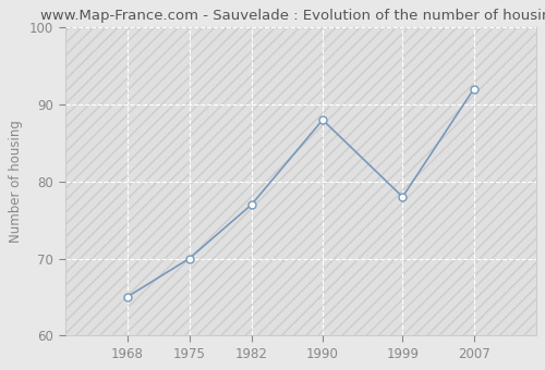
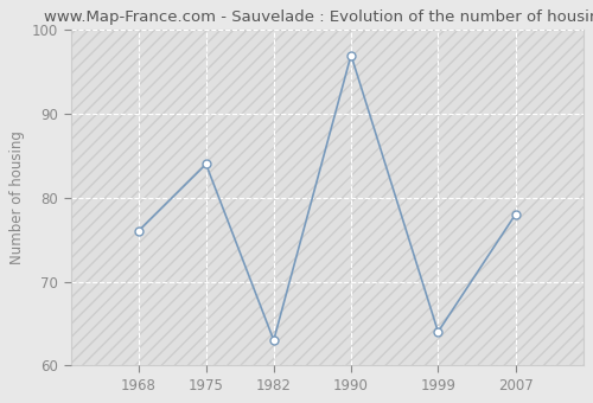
1968: 65 -> 76
1975: 70 -> 84
1982: 77 -> 63
1990: 88 -> 97
1999: 78 -> 64
2007: 92 -> 78
